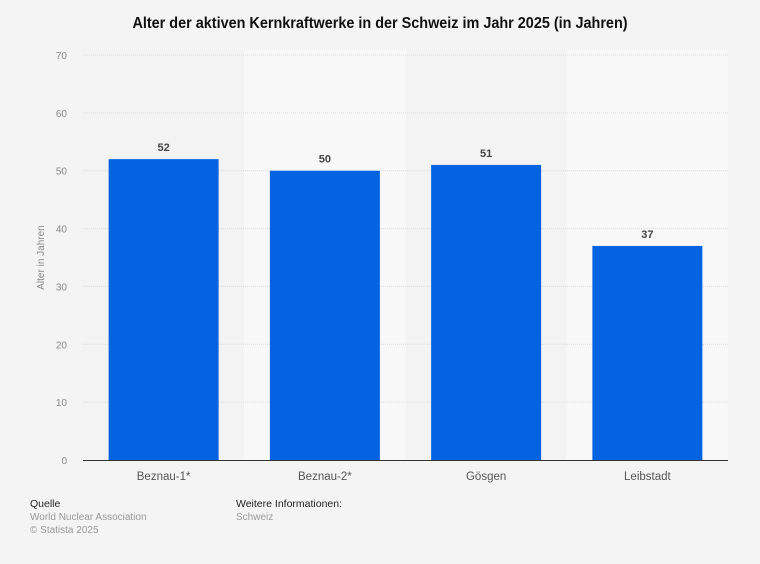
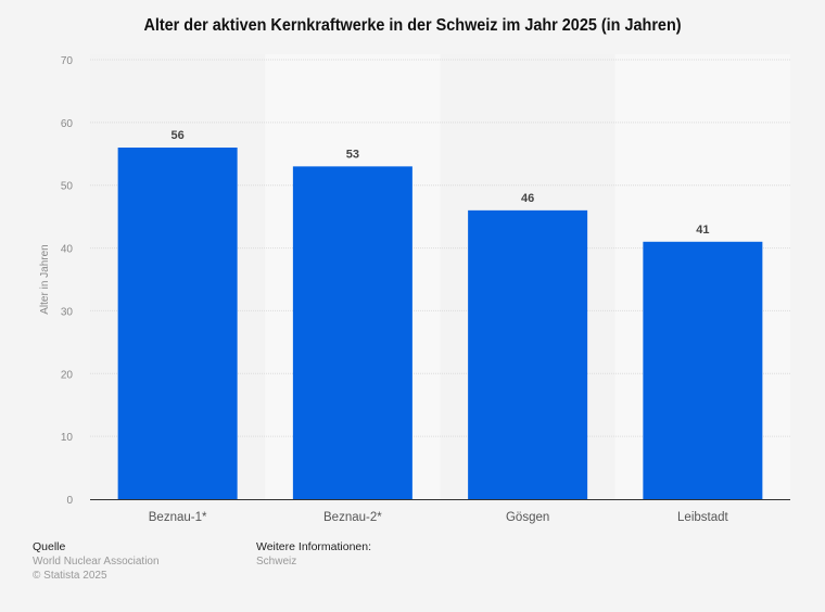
Beznau-1*: 52 -> 56
Beznau-2*: 50 -> 53
Gösgen: 51 -> 46
Leibstadt: 37 -> 41
